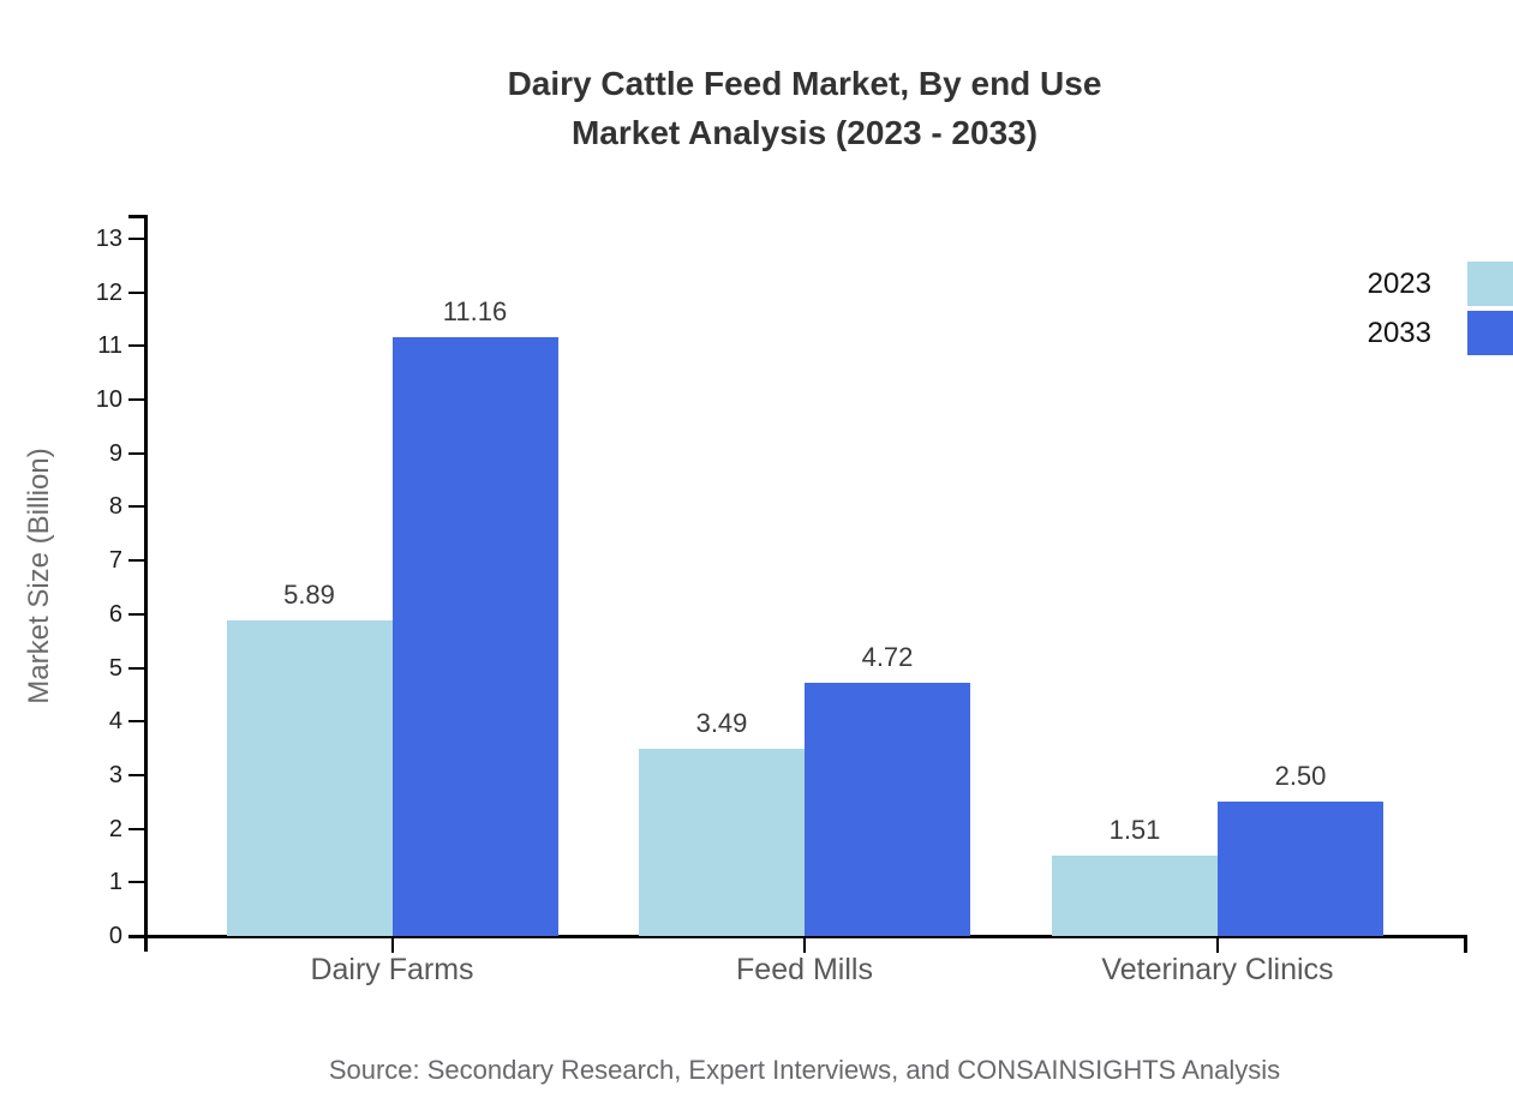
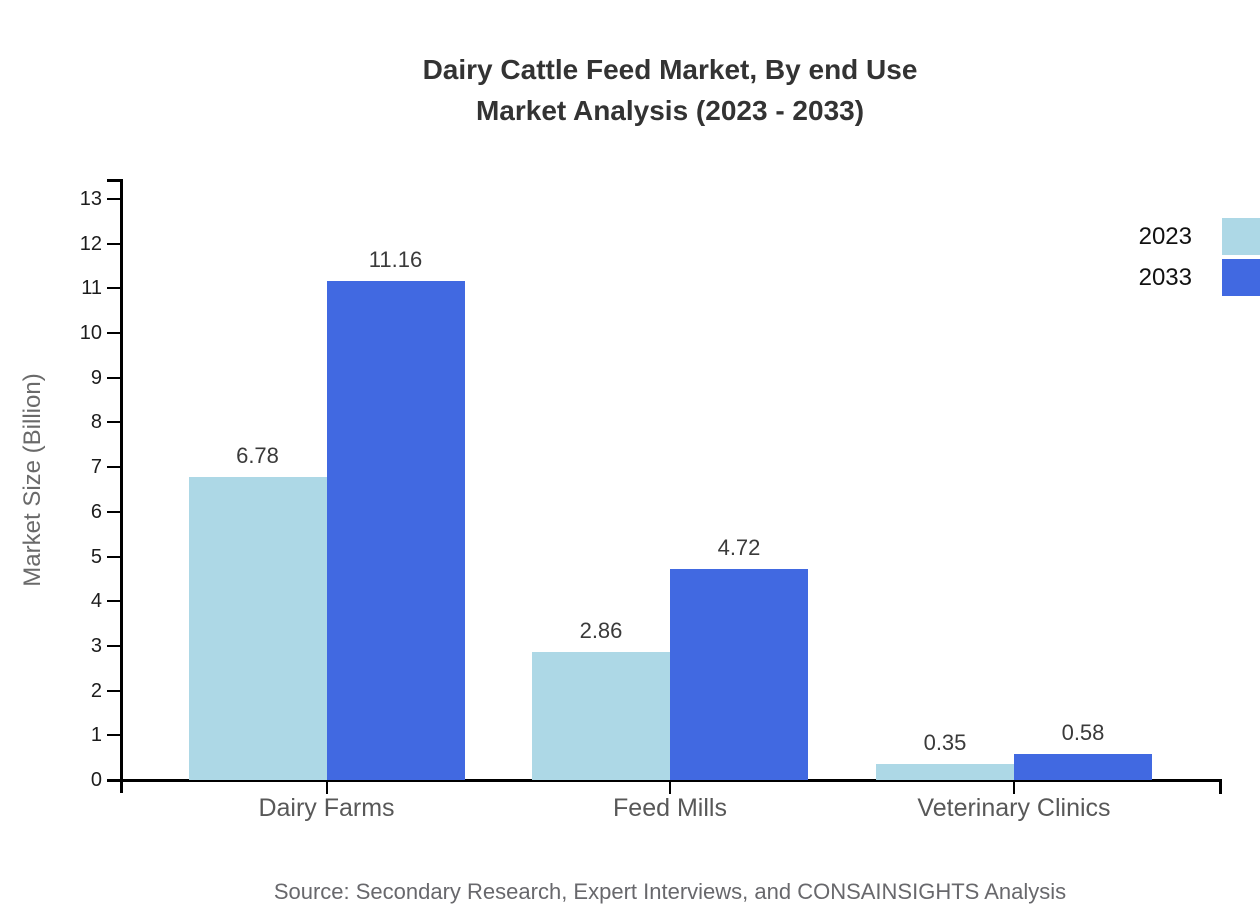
2023/Dairy Farms: 5.89 -> 6.78
2023/Feed Mills: 3.49 -> 2.86
2023/Veterinary Clinics: 1.51 -> 0.35
2033/Veterinary Clinics: 2.50 -> 0.58
